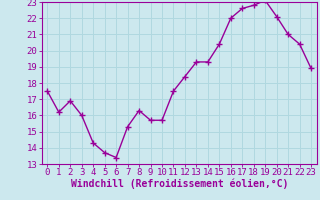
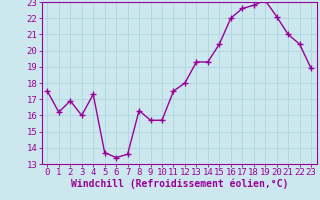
4: 14.3 -> 17.3
7: 15.3 -> 13.6
12: 18.4 -> 18.0
